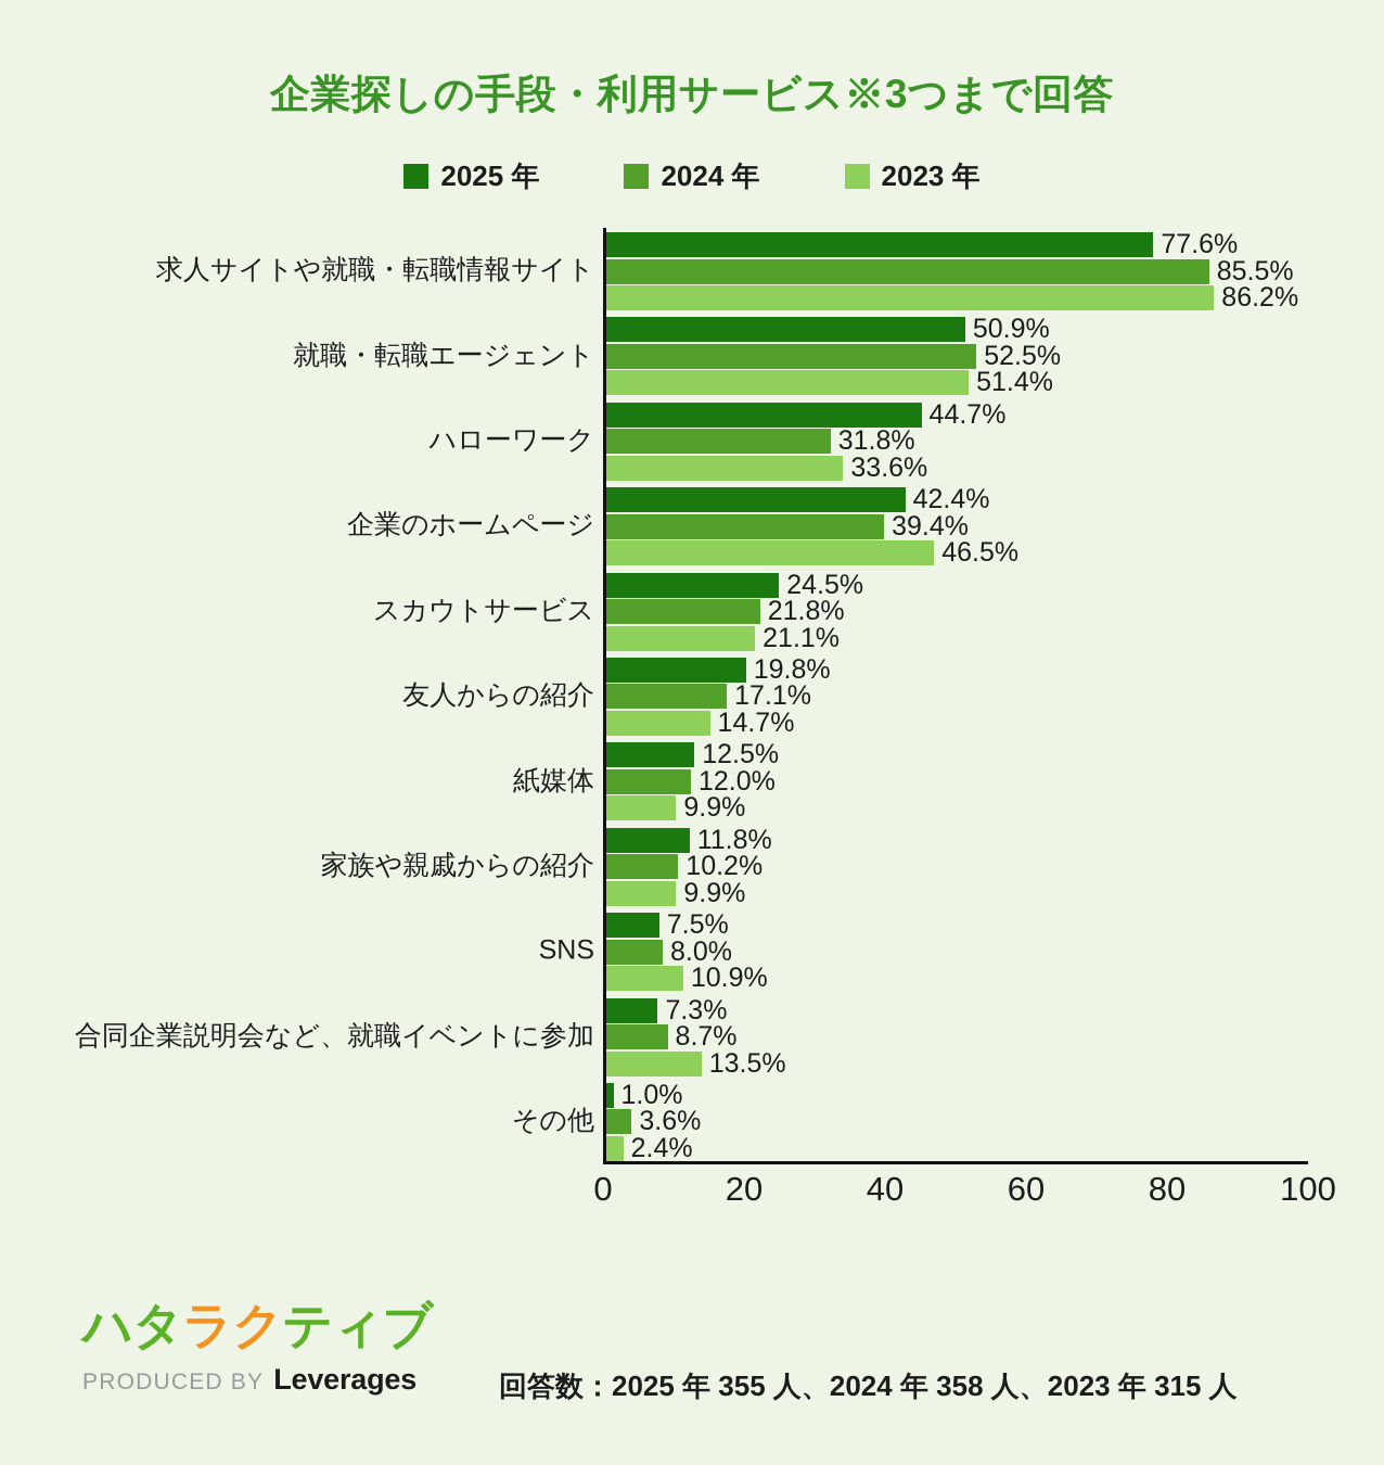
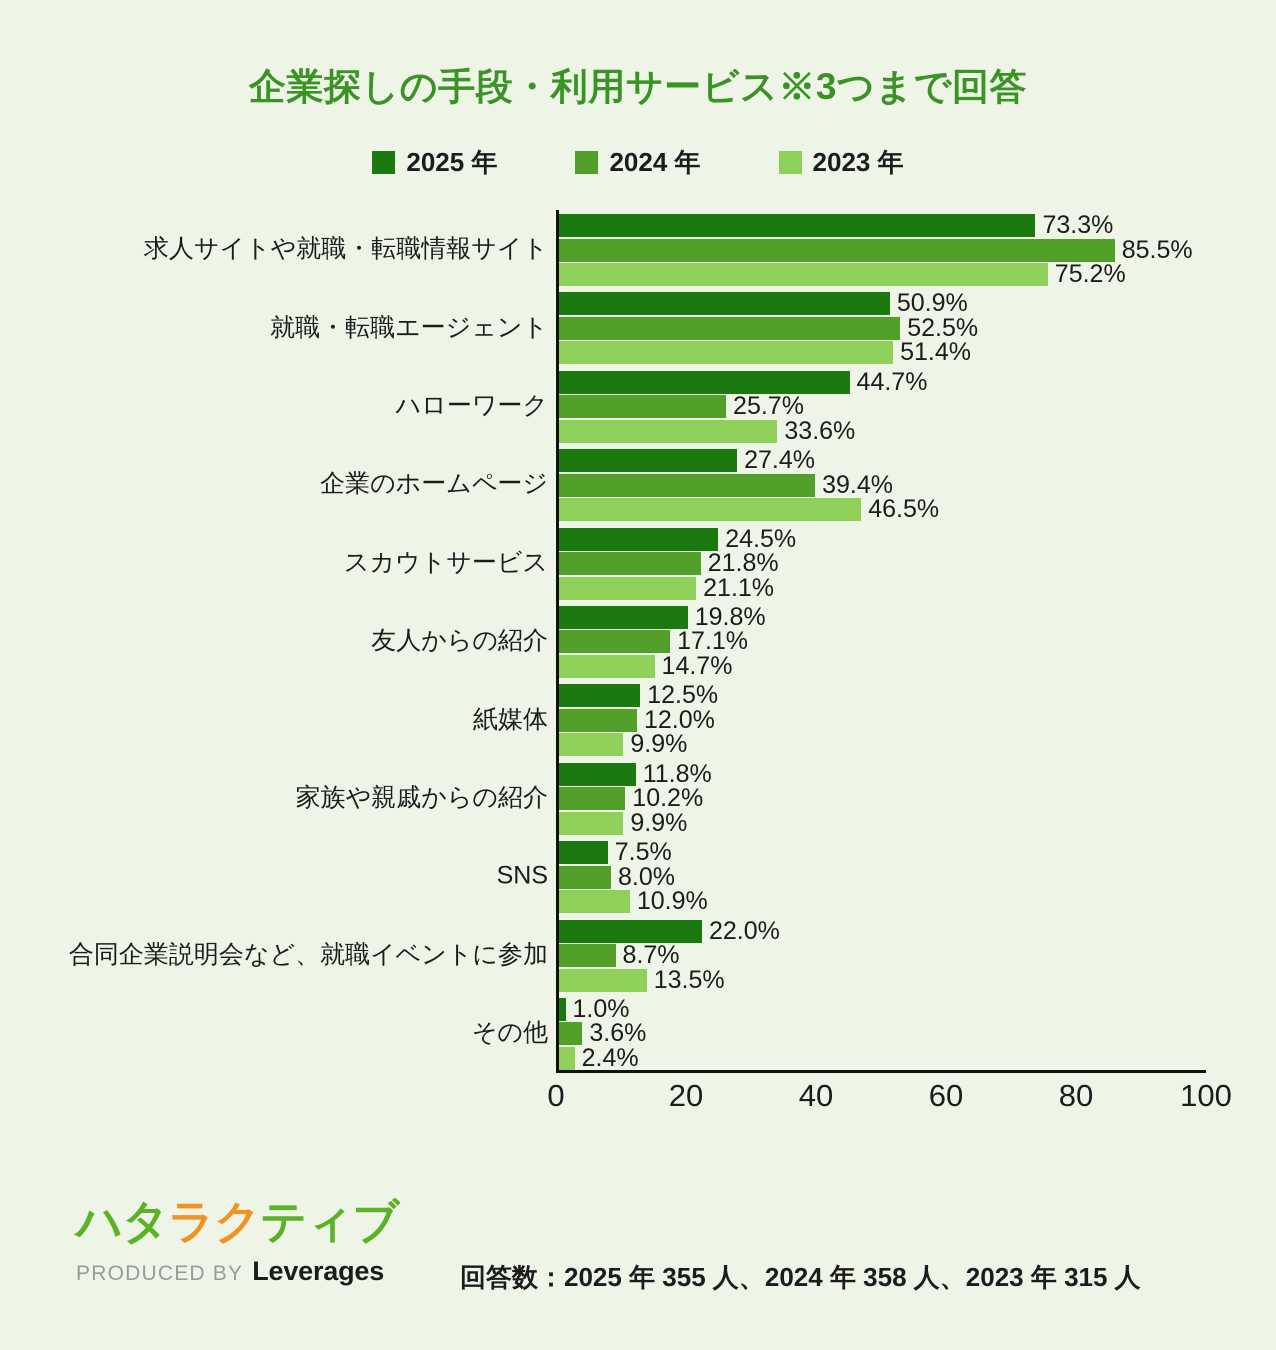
2025 年/求人サイトや就職・転職情報サイト: 77.6% -> 73.3%
2023 年/求人サイトや就職・転職情報サイト: 86.2% -> 75.2%
2024 年/ハローワーク: 31.8% -> 25.7%
2025 年/企業のホームページ: 42.4% -> 27.4%
2025 年/合同企業説明会など、就職イベントに参加: 7.3% -> 22.0%
